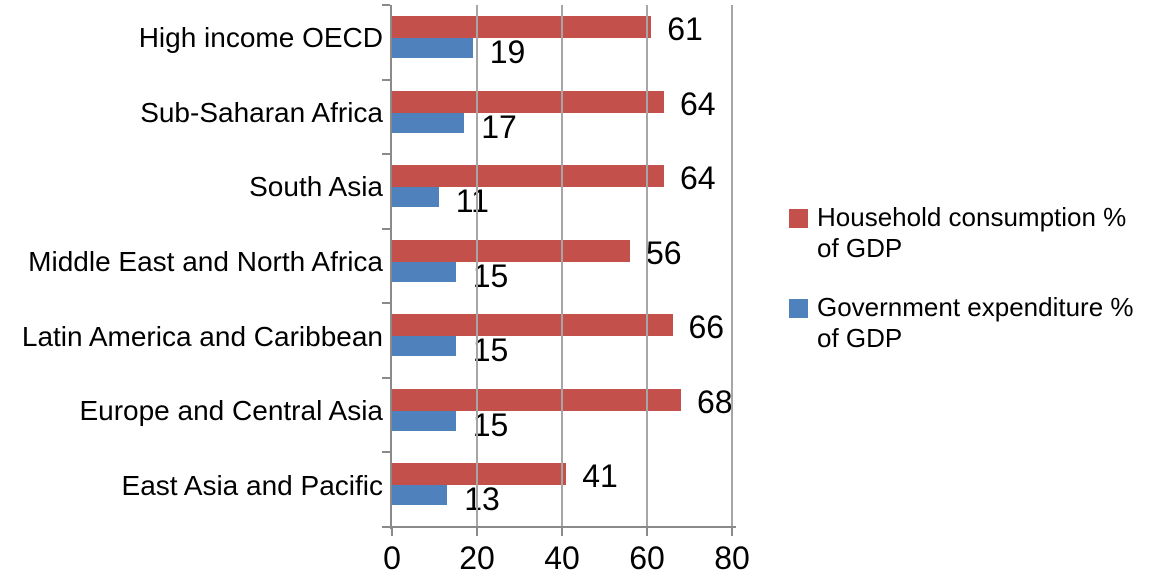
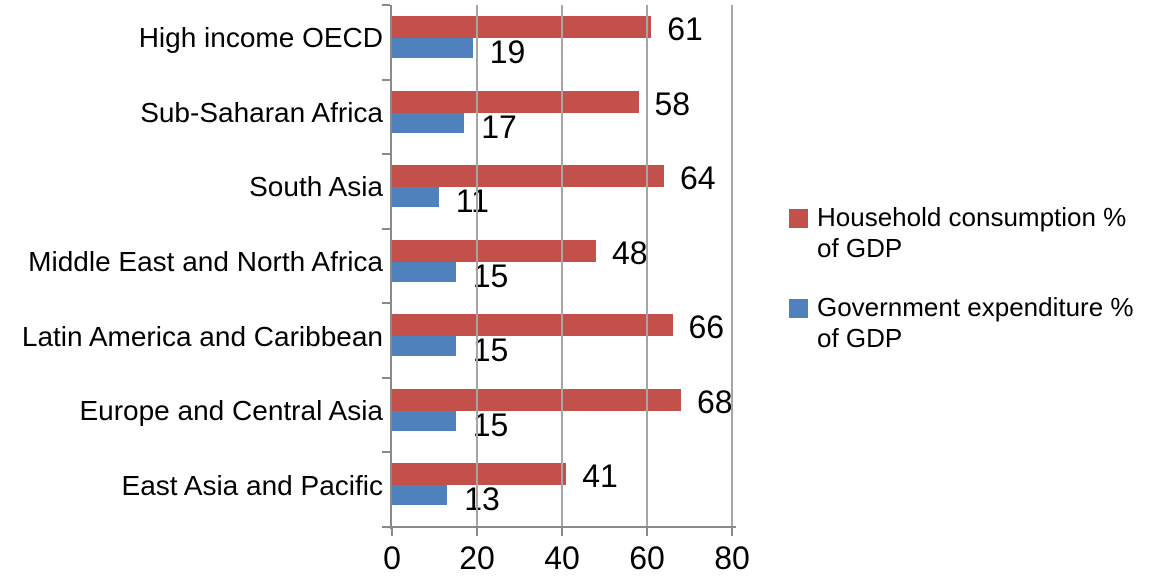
Household consumption % of GDP/Sub-Saharan Africa: 64 -> 58
Household consumption % of GDP/Middle East and North Africa: 56 -> 48
